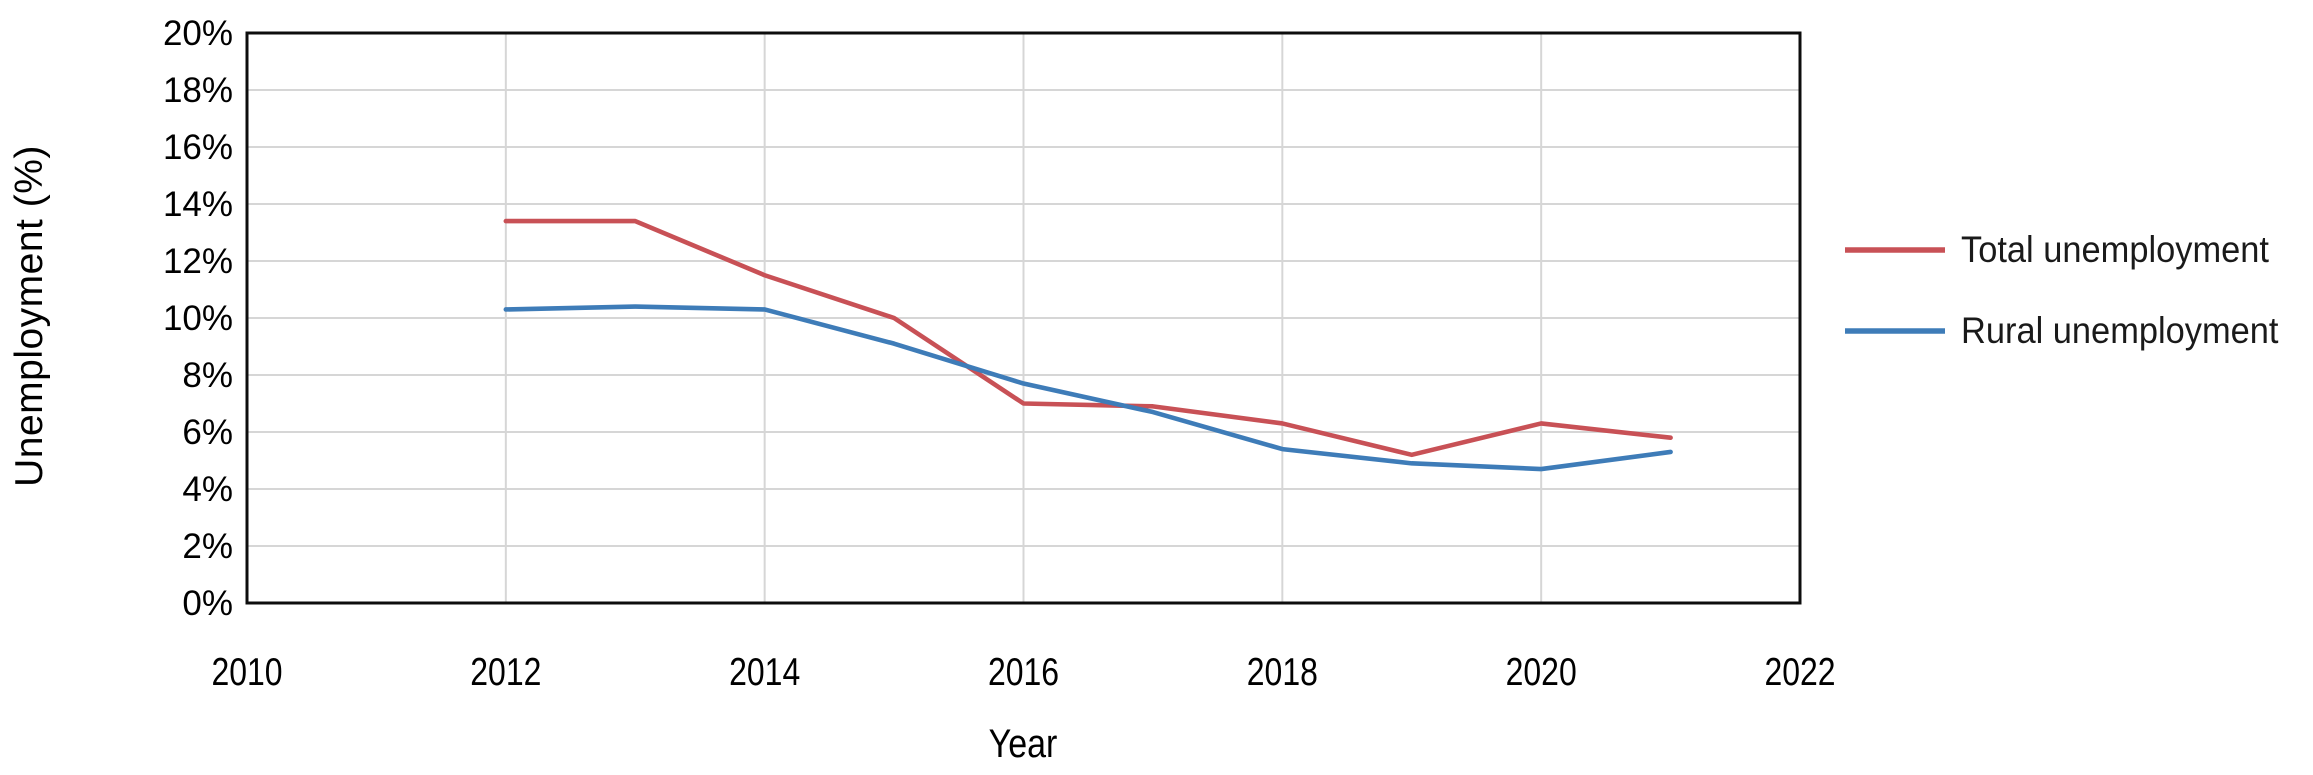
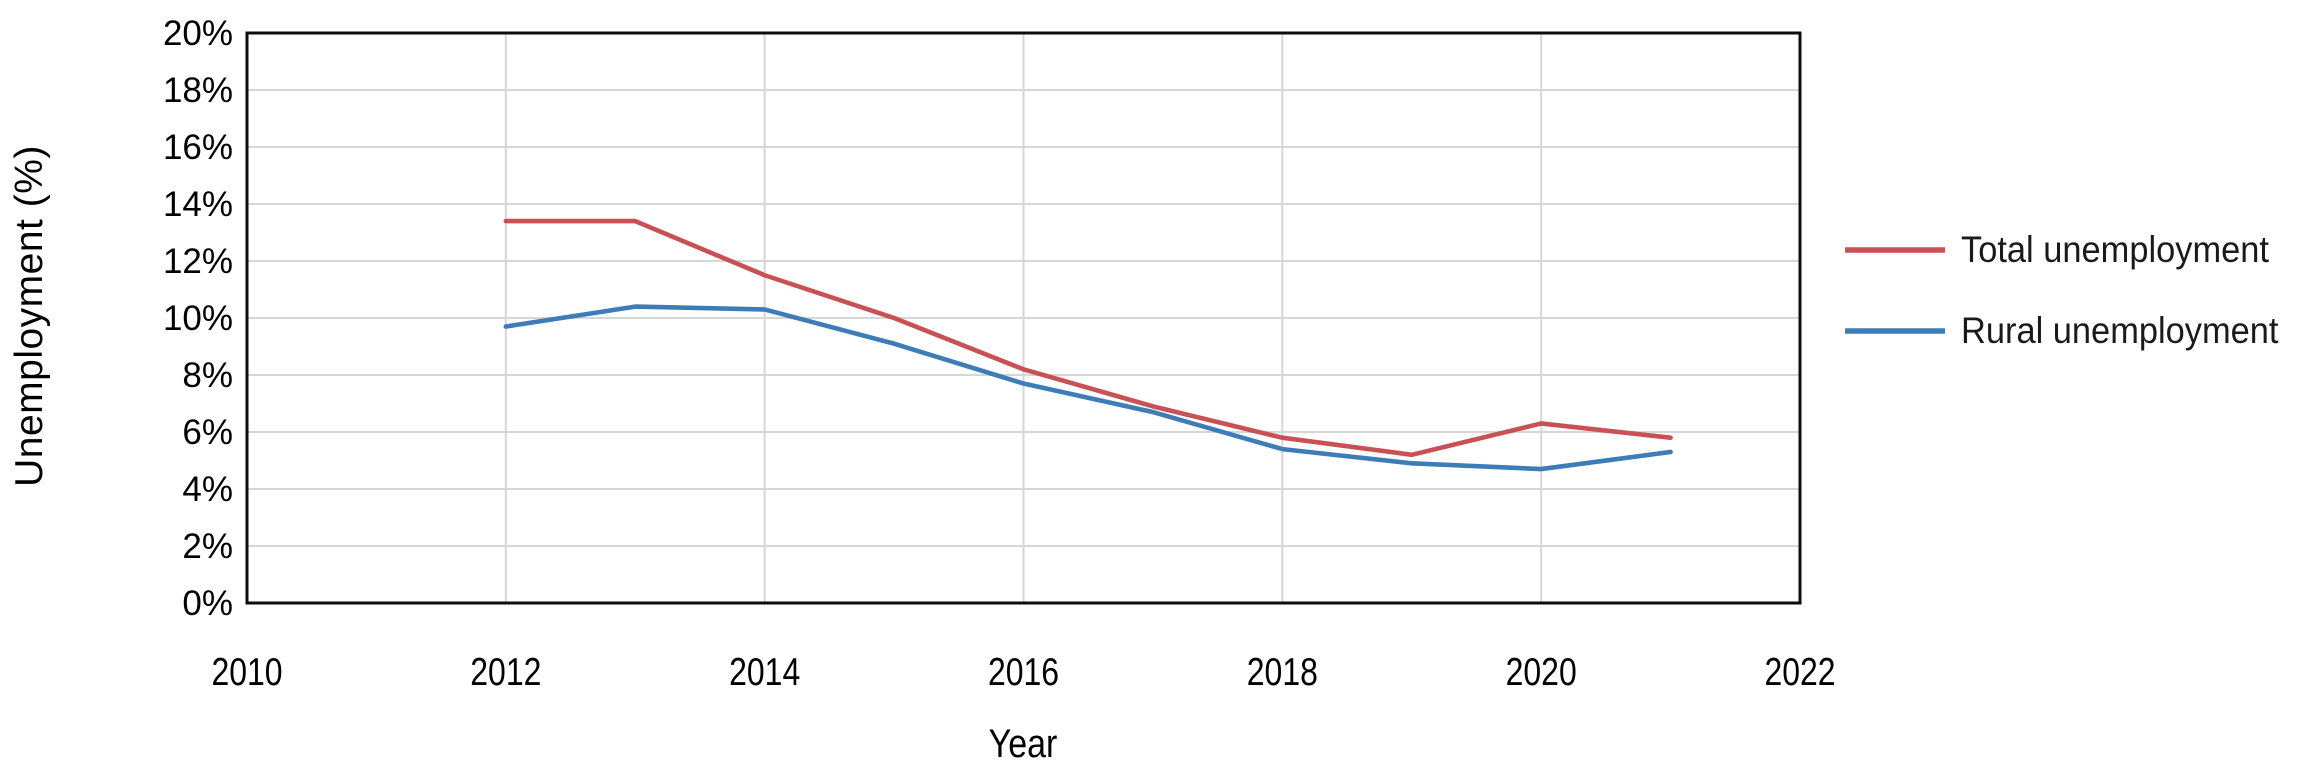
Rural unemployment/2012: 10.3% -> 9.7%
Total unemployment/2016: 7.0% -> 8.2%
Total unemployment/2018: 6.3% -> 5.8%
